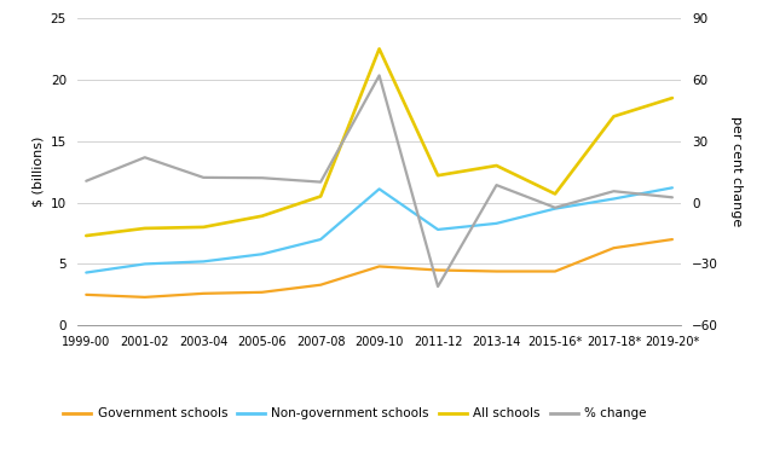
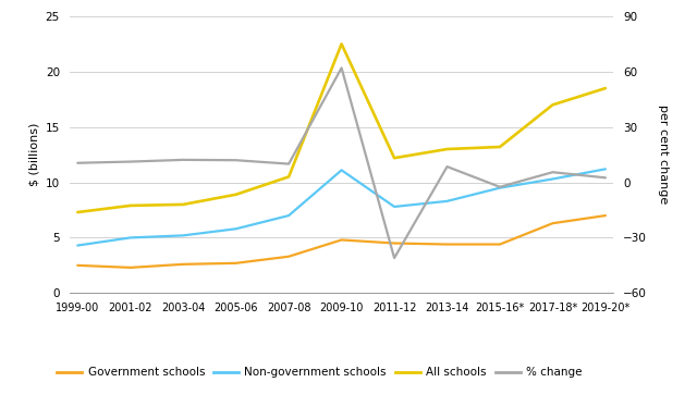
% change/2001-02: 22 -> 11
All schools/2015-16*: 10.7 -> 13.2
